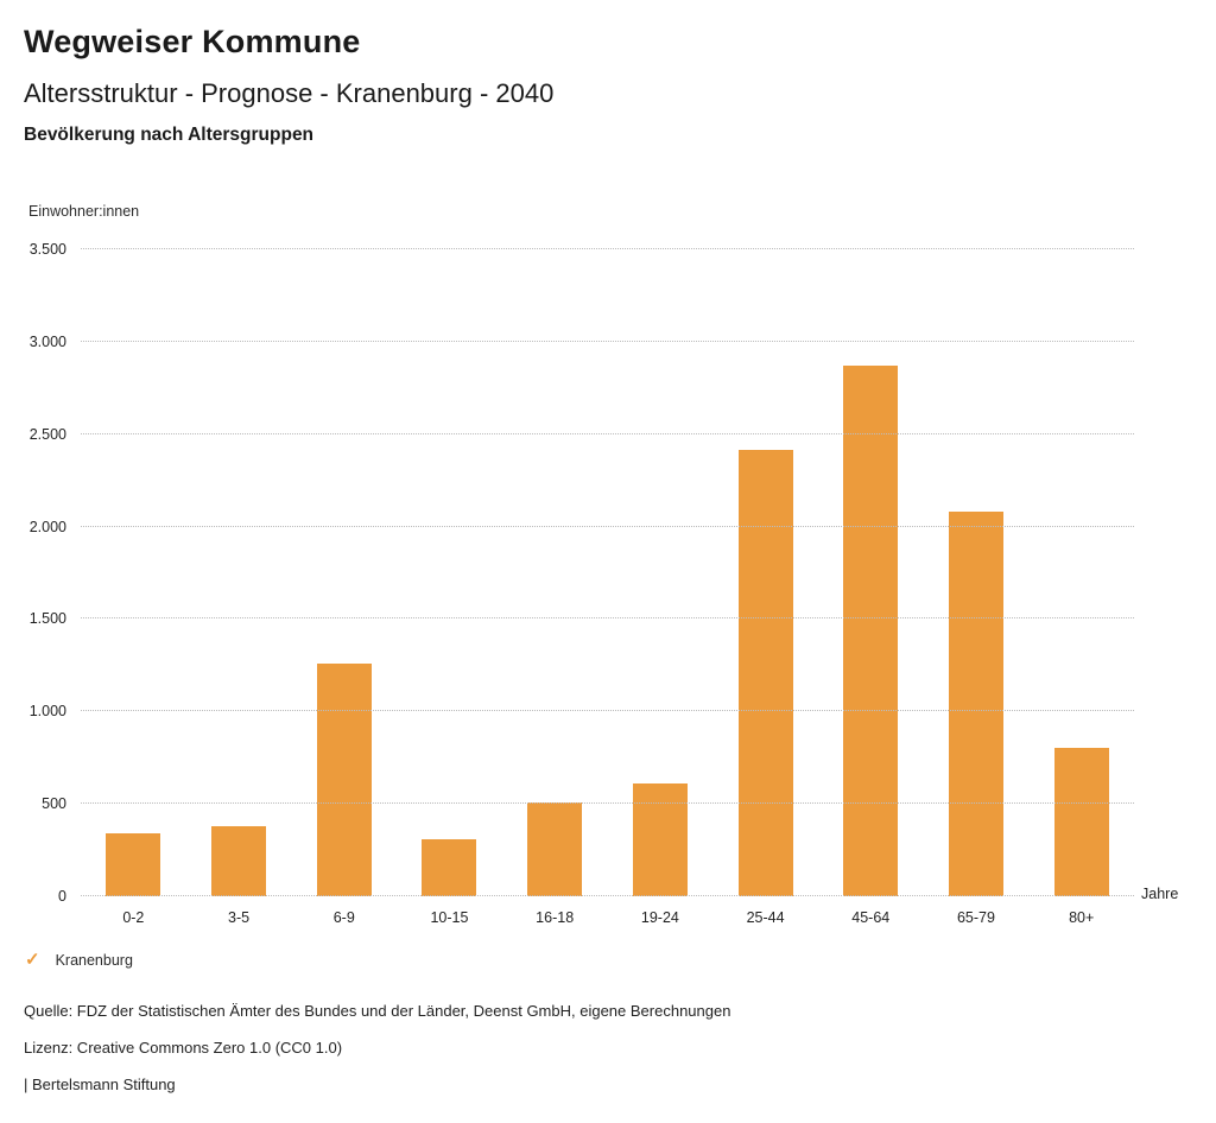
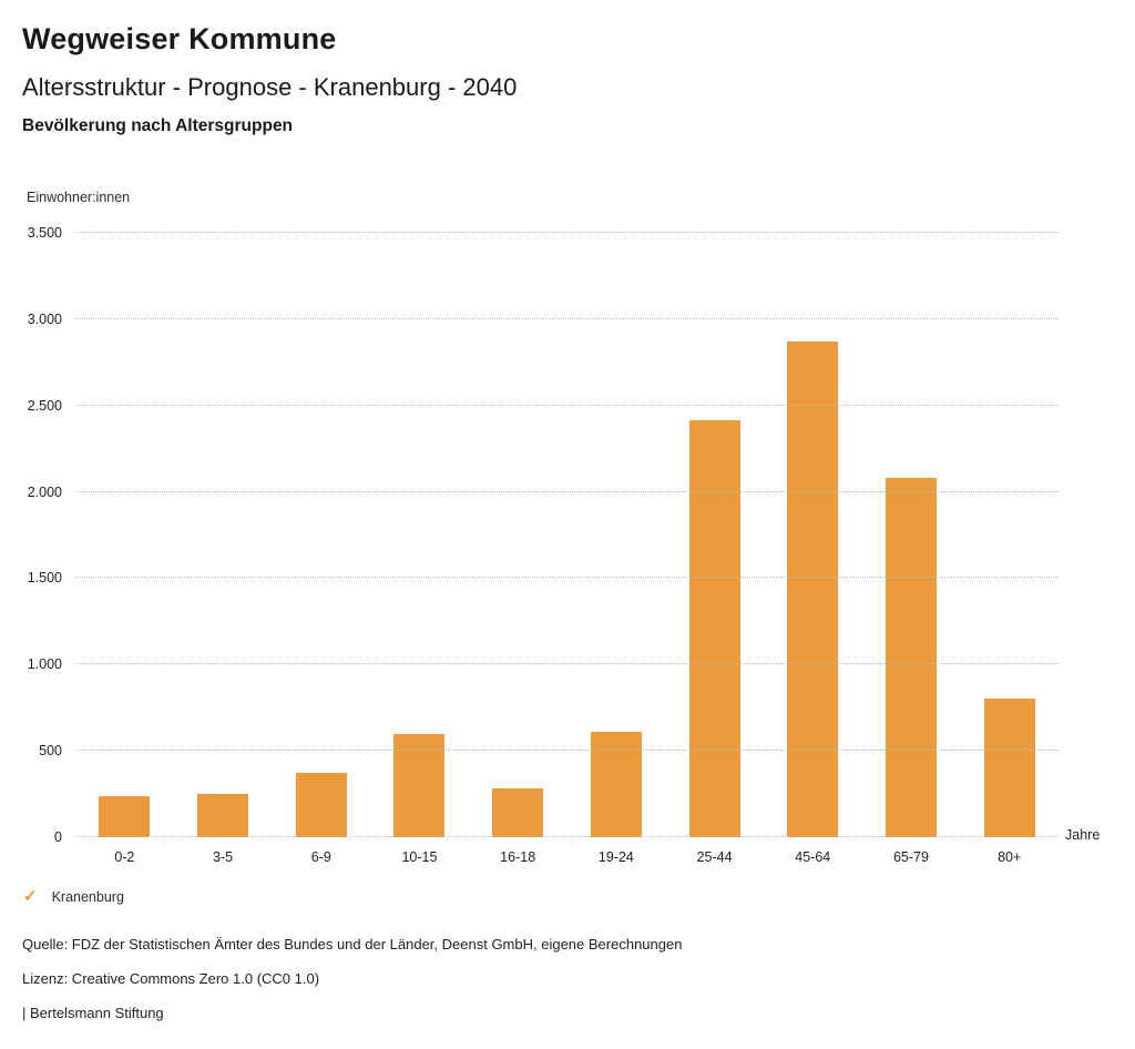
0-2: 340 -> 240
3-5: 380 -> 250
6-9: 1260 -> 380
10-15: 310 -> 600
16-18: 510 -> 280
